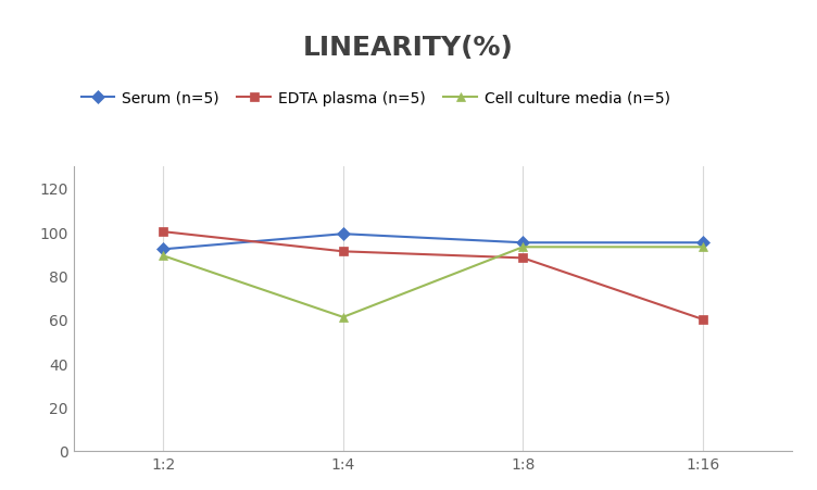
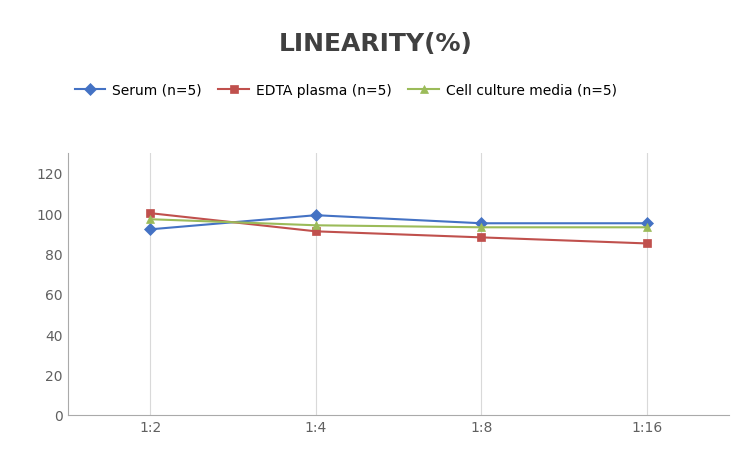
Cell culture media (n=5)/1:2: 89 -> 97
Cell culture media (n=5)/1:4: 61 -> 94
EDTA plasma (n=5)/1:16: 60 -> 85
